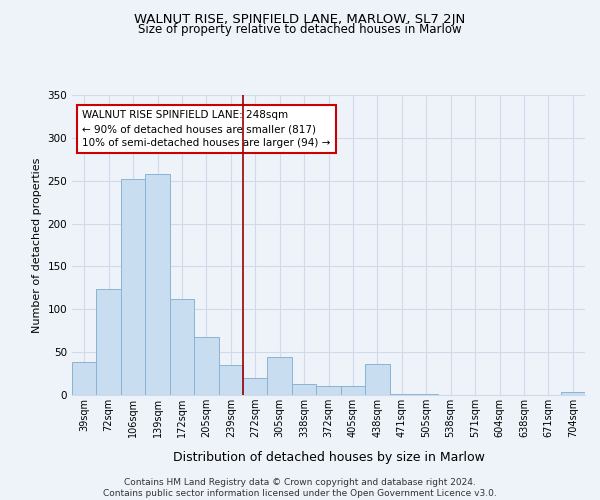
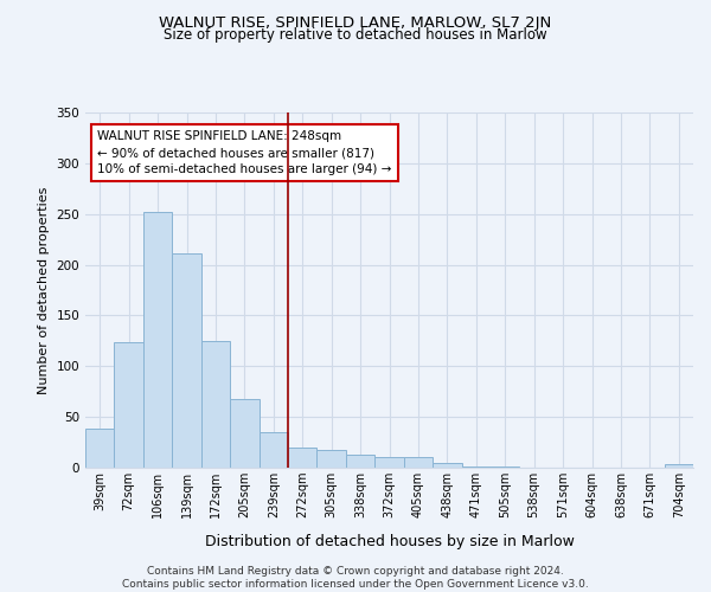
139sqm: 258 -> 211
172sqm: 112 -> 125
305sqm: 44 -> 17
438sqm: 36 -> 5
